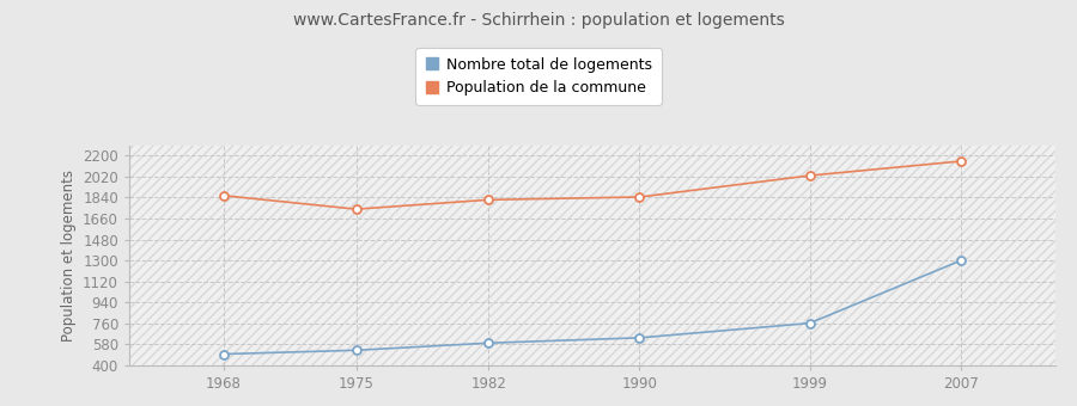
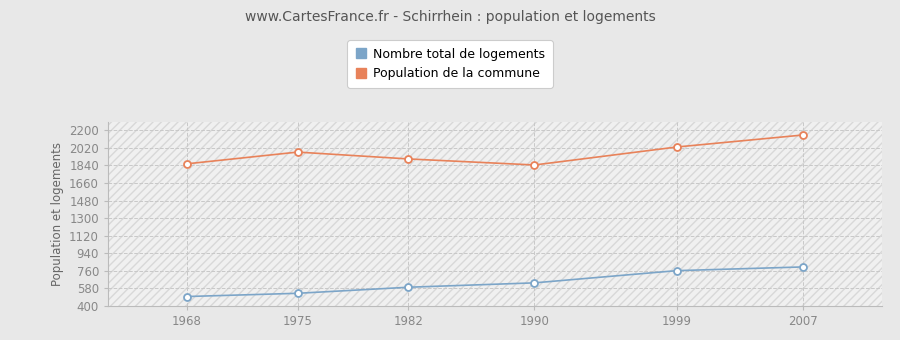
Population de la commune/1975: 1740 -> 1980
Population de la commune/1982: 1820 -> 1910
Nombre total de logements/2007: 1300 -> 800
